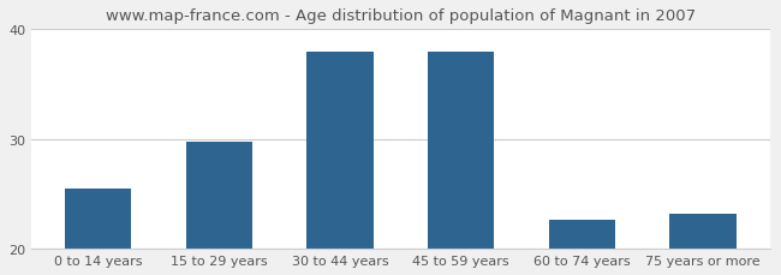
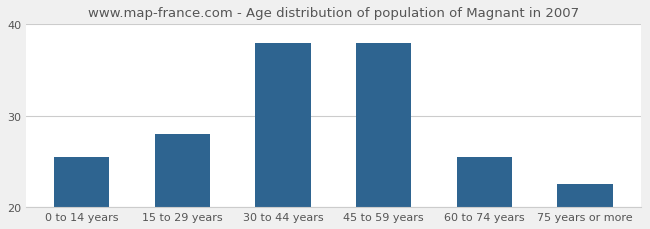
15 to 29 years: 29.8 -> 28.0
60 to 74 years: 22.6 -> 25.5
75 years or more: 23.2 -> 22.5
